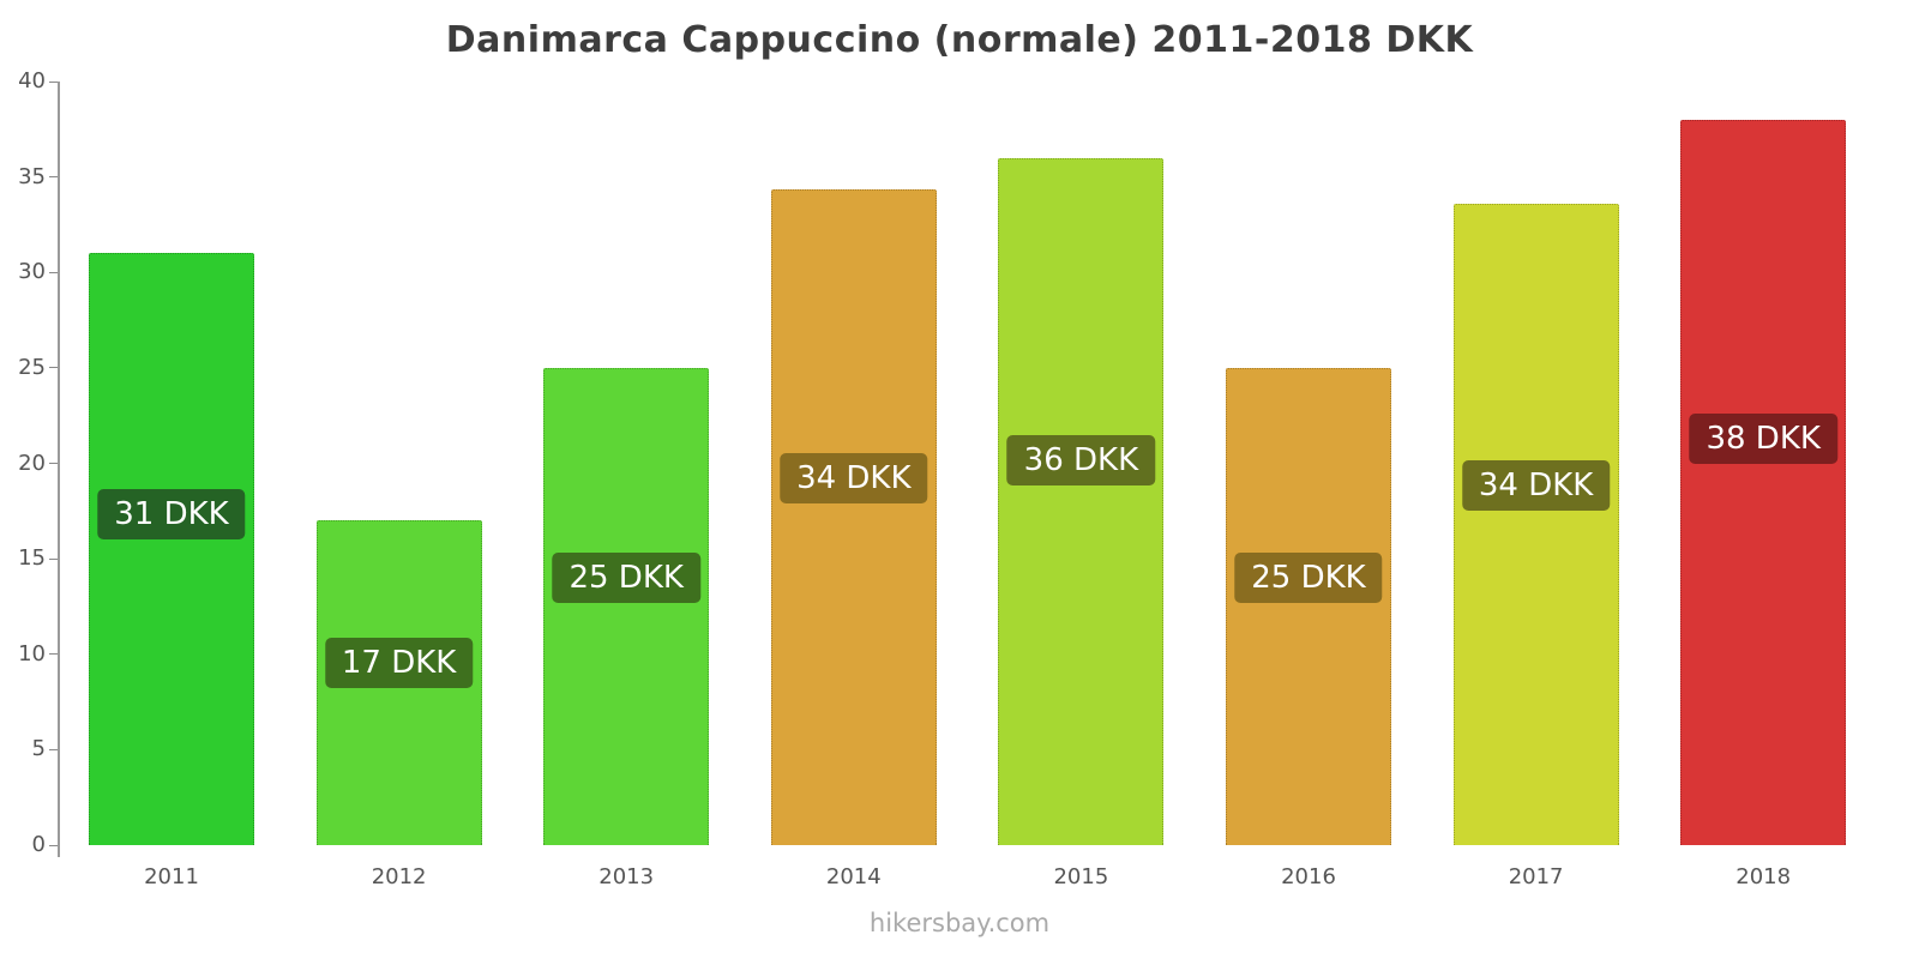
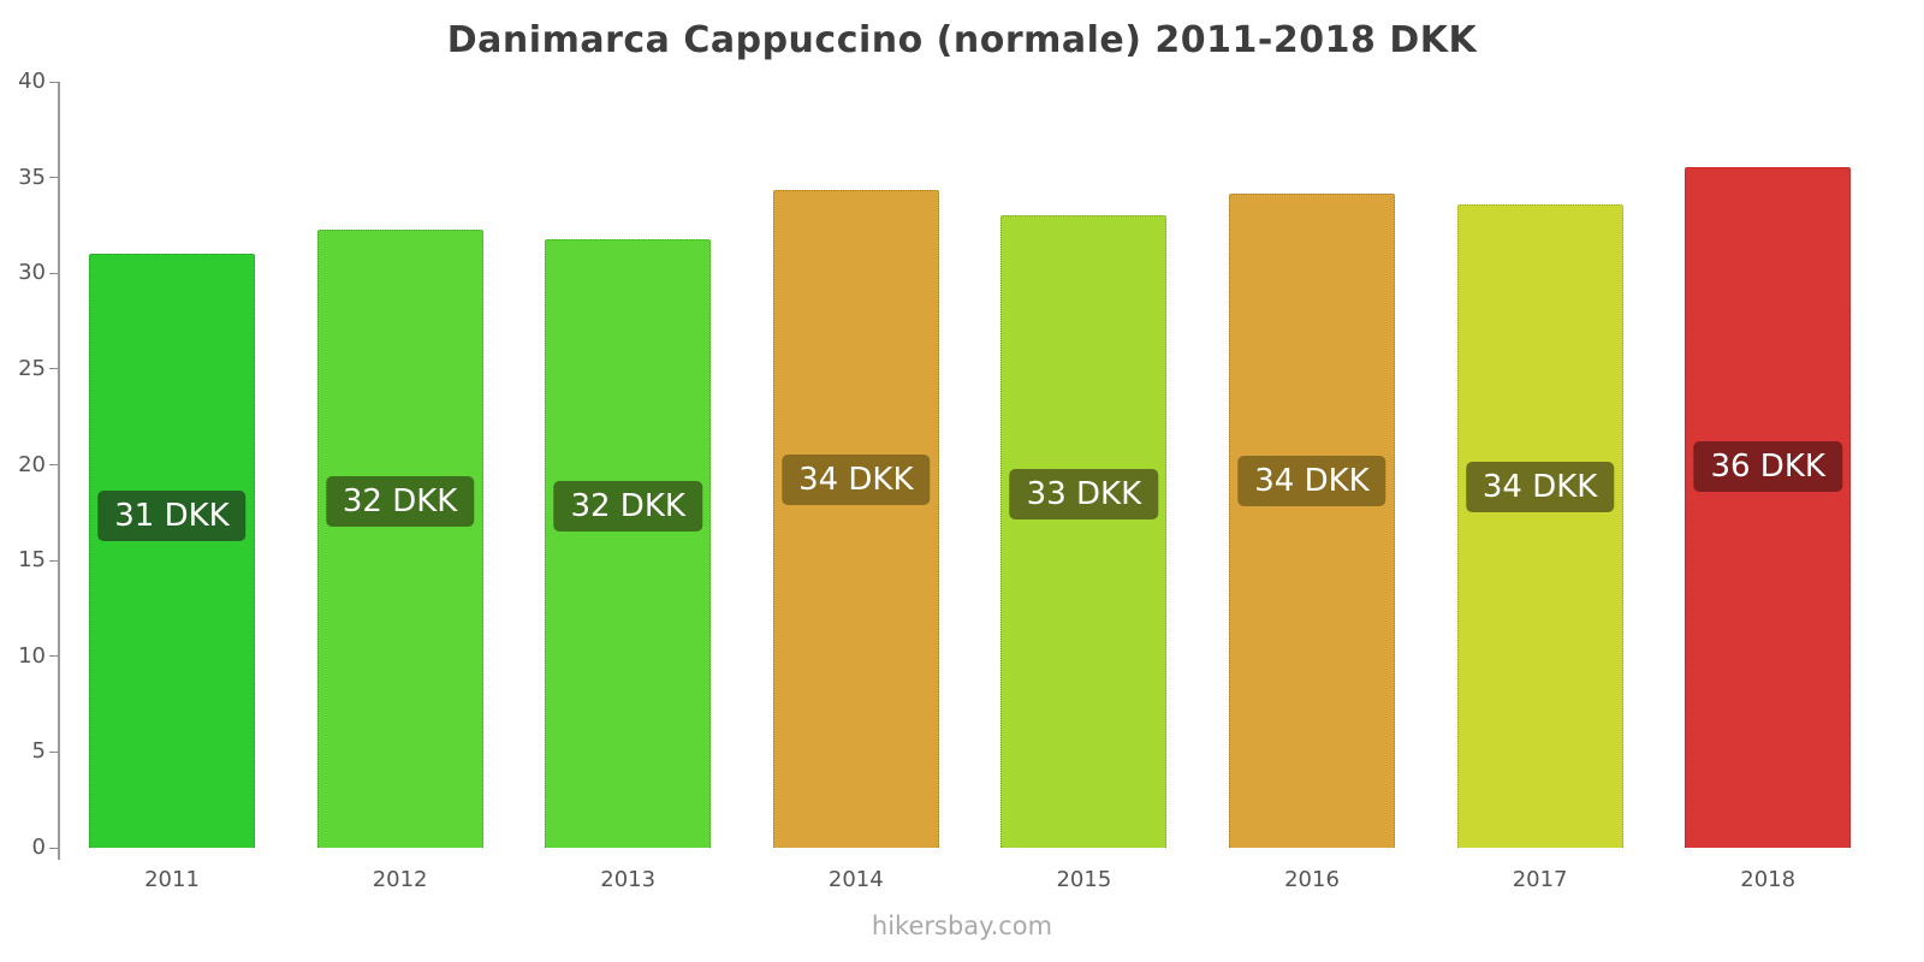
2012: 17 -> 32
2013: 25 -> 32
2015: 36 -> 33
2016: 25 -> 34
2018: 38 -> 36
